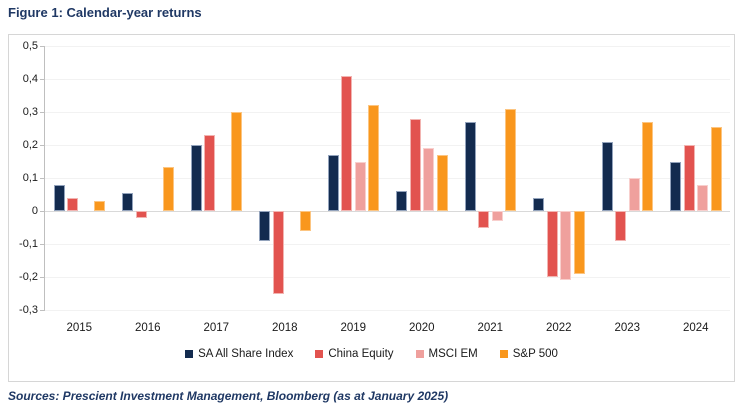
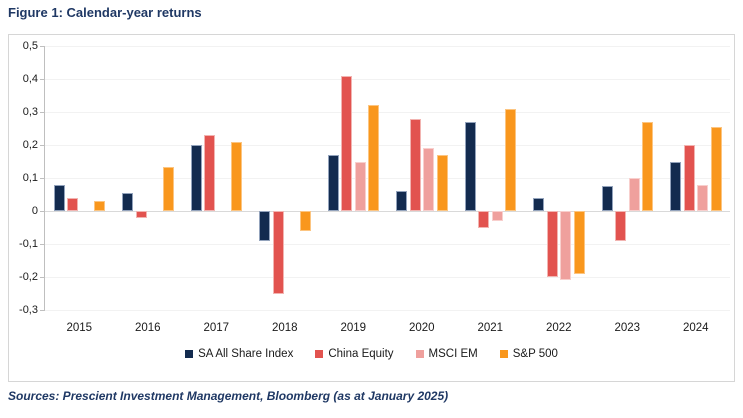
S&P 500/2017: 0,30 -> 0,21
SA All Share Index/2023: 0,21 -> 0,07
